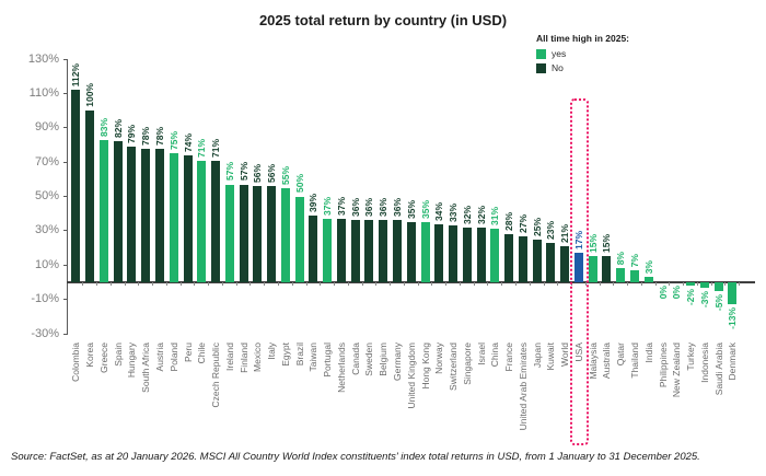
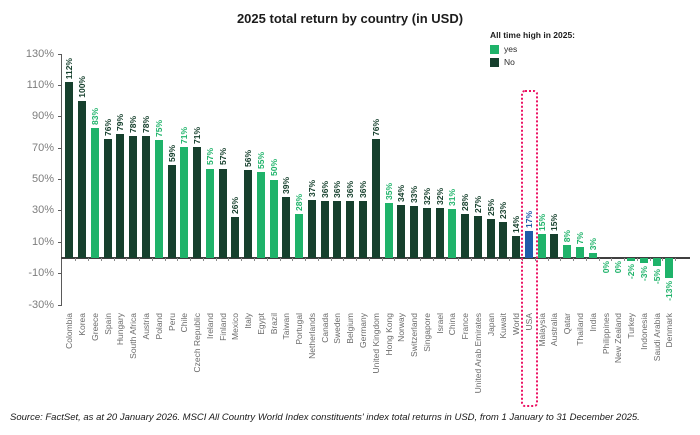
Spain: 82% -> 76%
Peru: 74% -> 59%
Mexico: 56% -> 26%
Portugal: 37% -> 28%
United Kingdom: 35% -> 76%
World: 21% -> 14%
